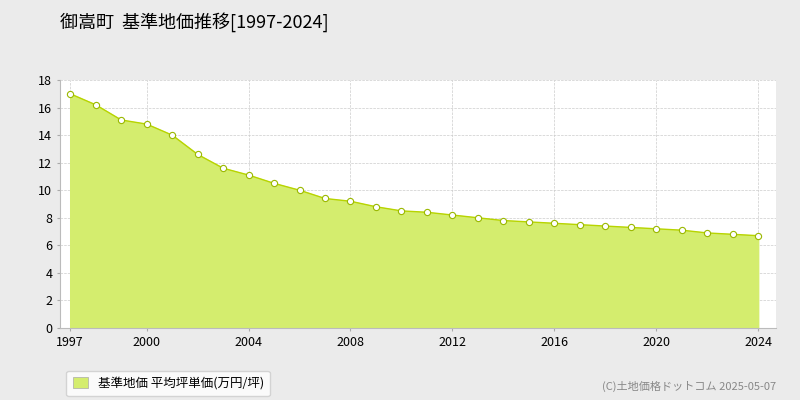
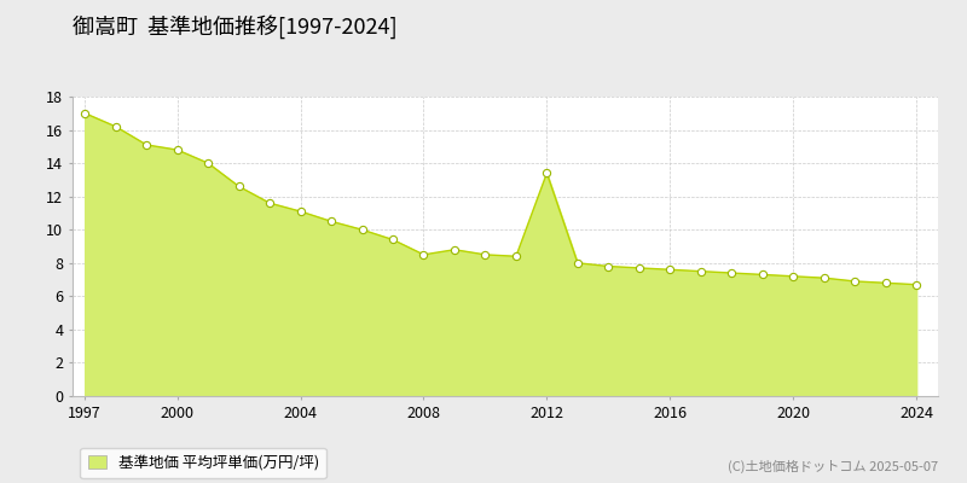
2008: 9.2 -> 8.5
2012: 8.2 -> 13.4
